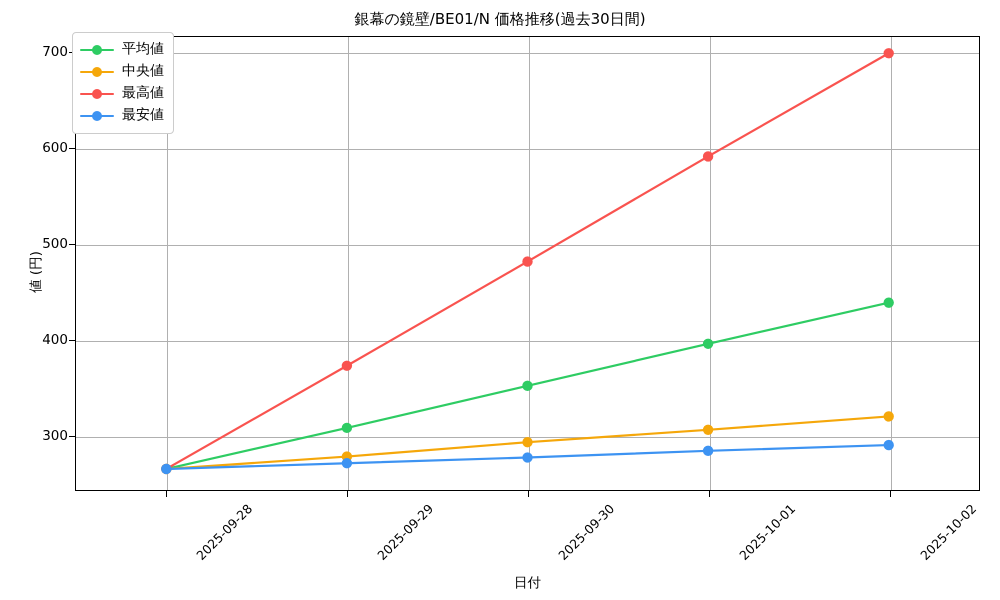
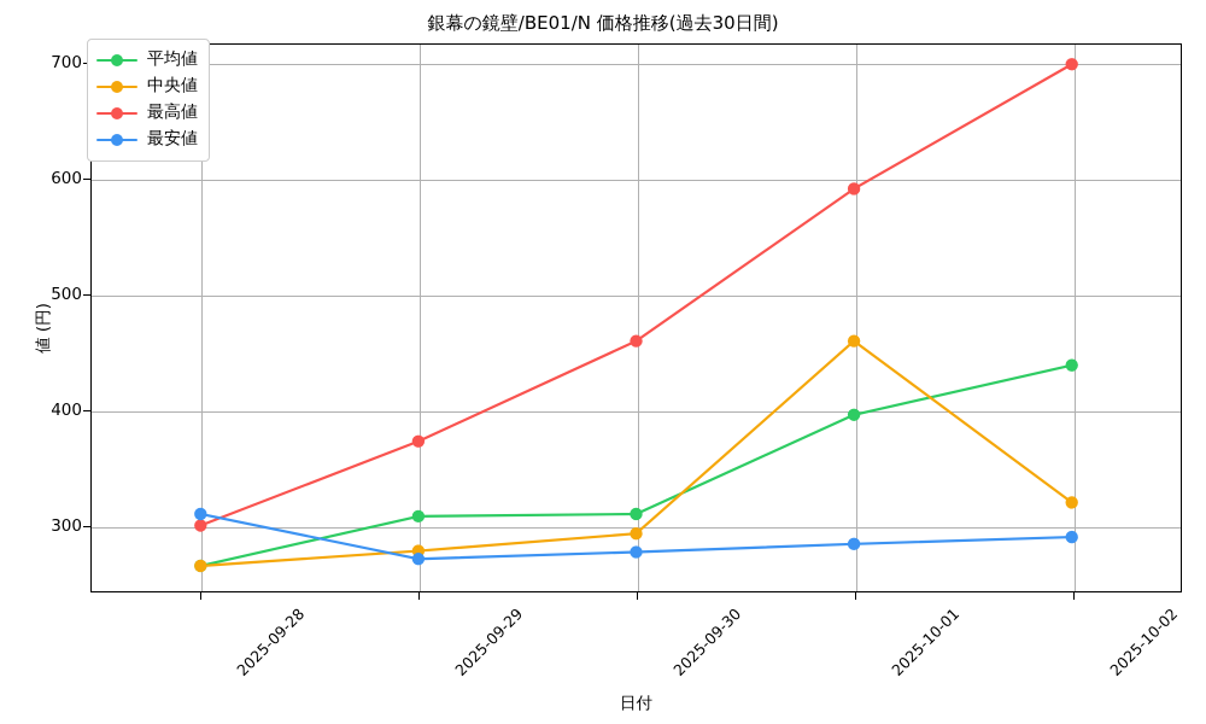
最高値/2025-09-28: 260 -> 300
最安値/2025-09-28: 260 -> 310
平均値/2025-09-30: 350 -> 310
最高値/2025-09-30: 480 -> 460
中央値/2025-10-01: 310 -> 460
